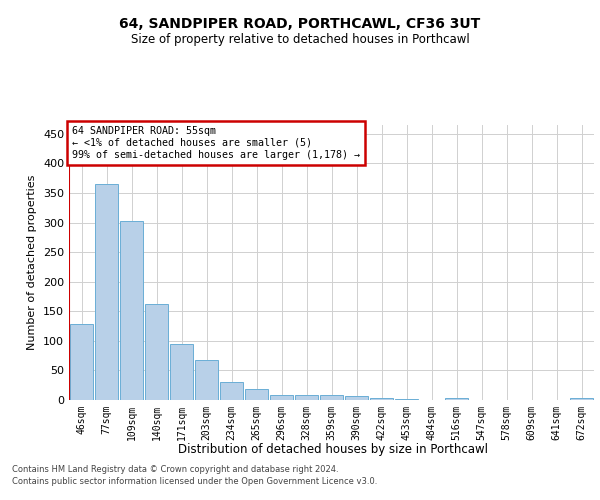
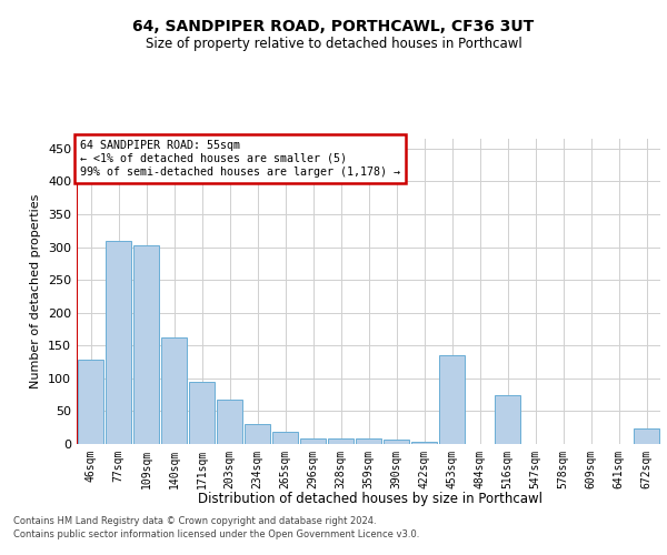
77sqm: 365 -> 310
453sqm: 2 -> 136
516sqm: 3 -> 74
672sqm: 3 -> 24
